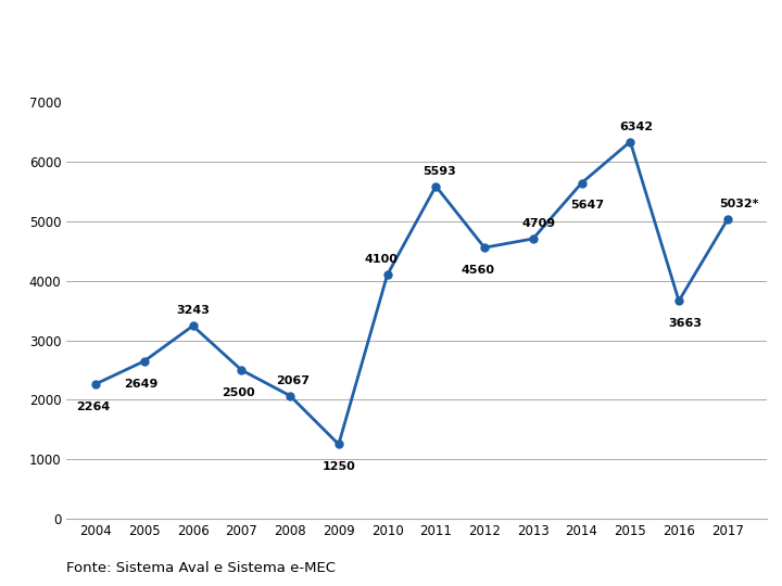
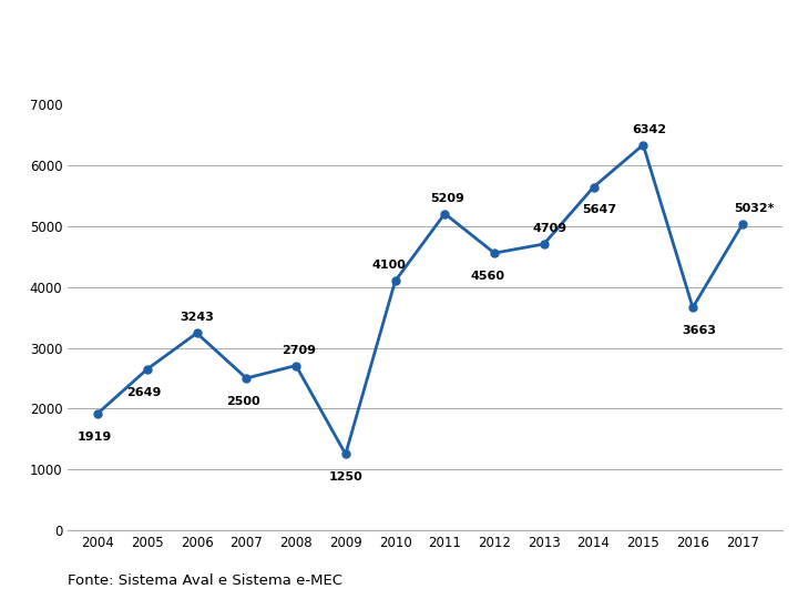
2004: 2264 -> 1919
2008: 2067 -> 2709
2011: 5593 -> 5209
